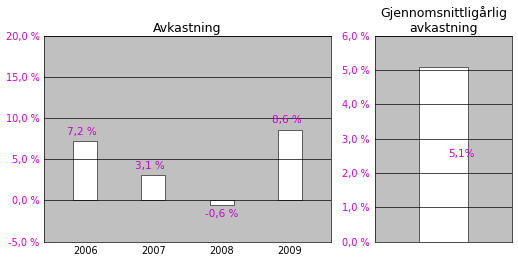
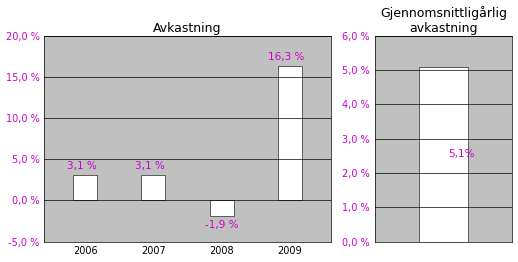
Avkastning/2006: 7,2 -> 3,1
Avkastning/2008: -0,6 -> -1,9
Avkastning/2009: 8,6 -> 16,3
